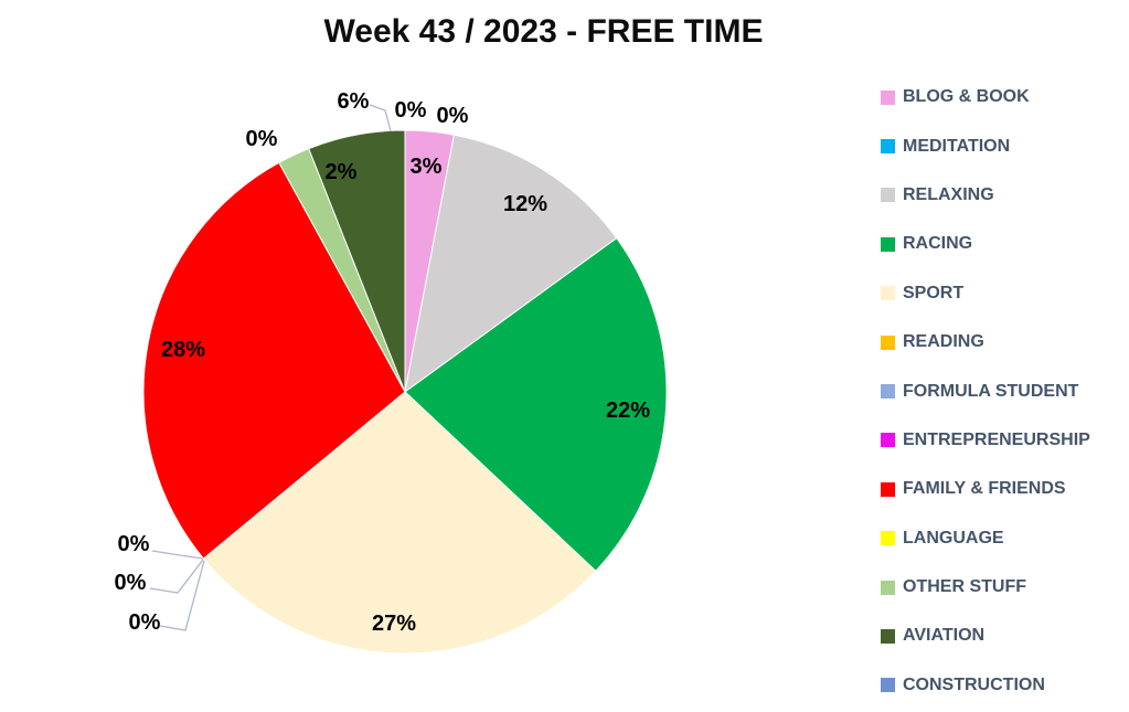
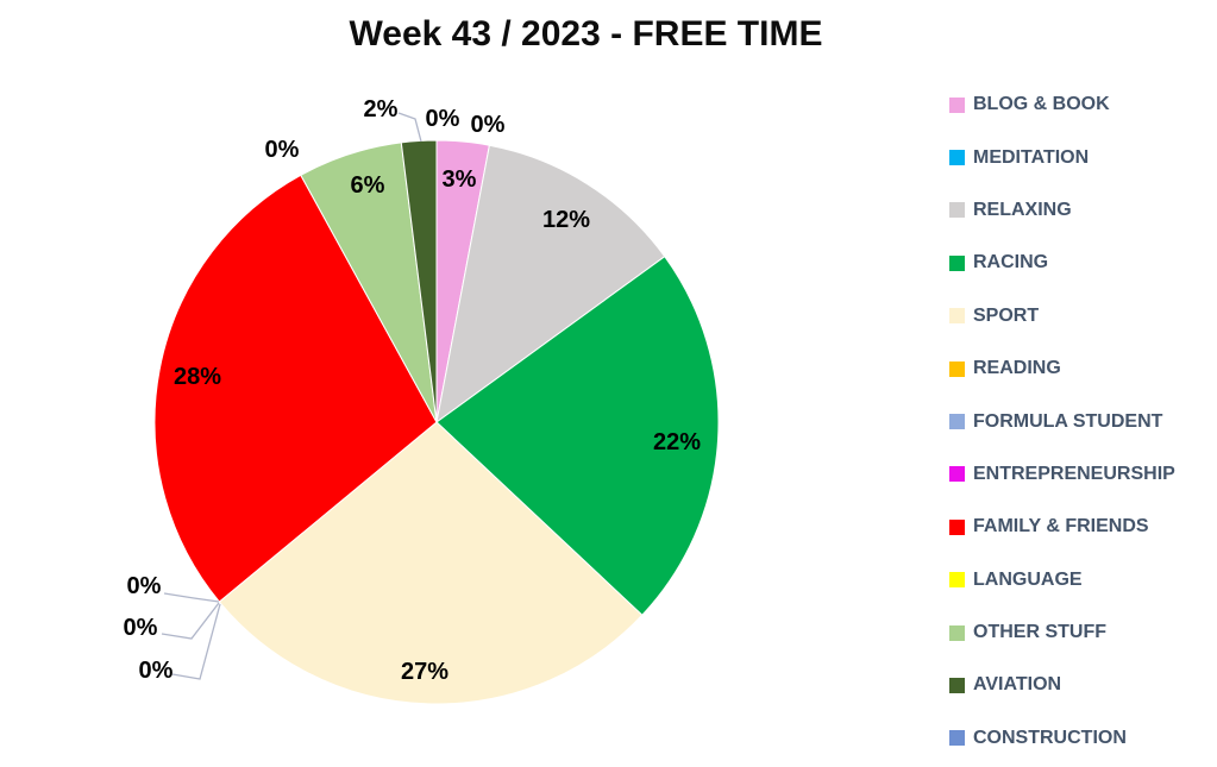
OTHER STUFF: 2% -> 6%
AVIATION: 6% -> 2%
